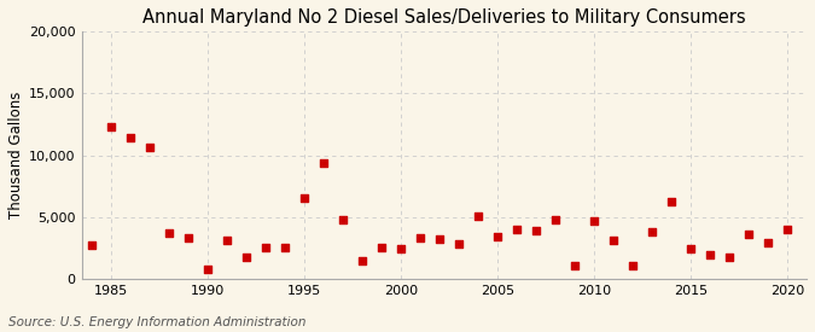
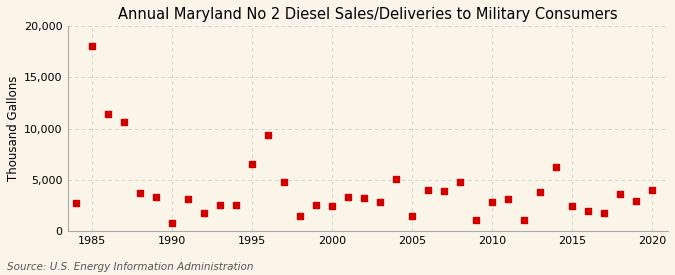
1985: 12,300 -> 18,000
2005: 3,400 -> 1,500
2010: 4,700 -> 2,800
